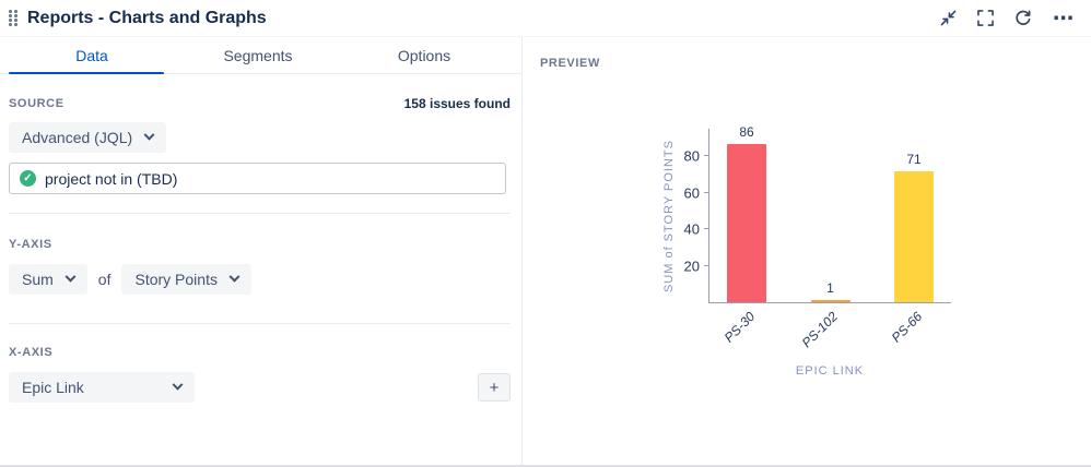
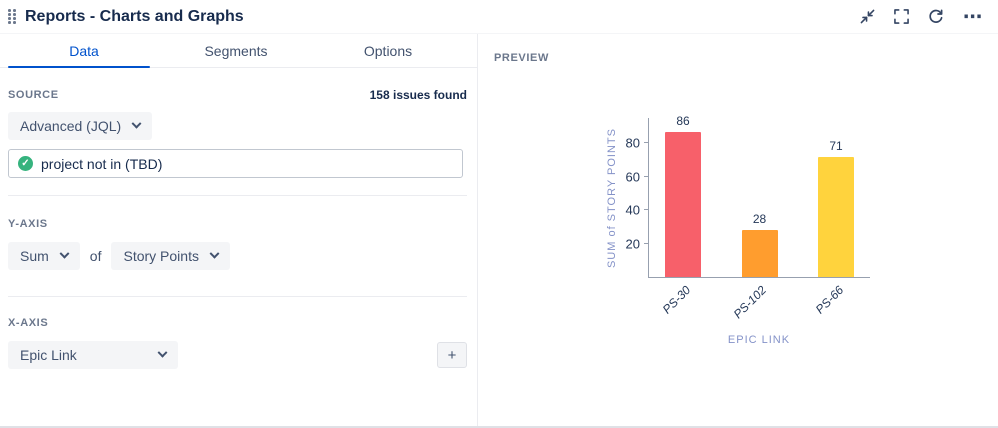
PS-102: 1 -> 28
